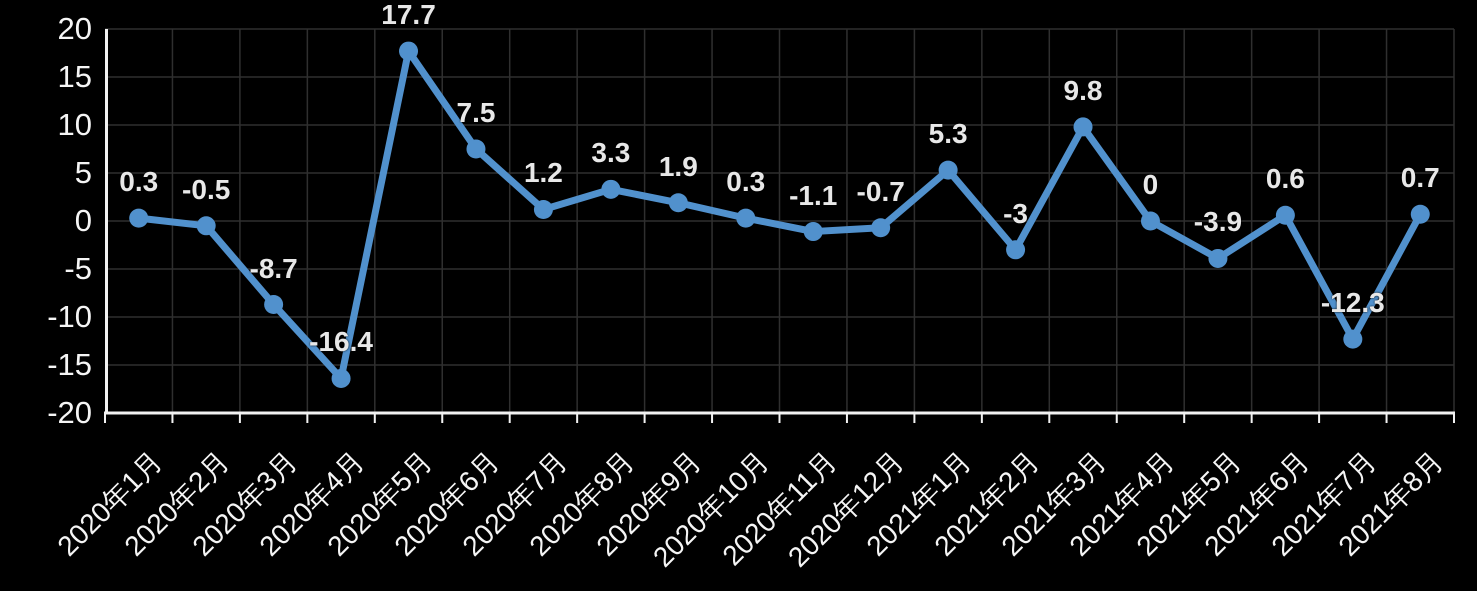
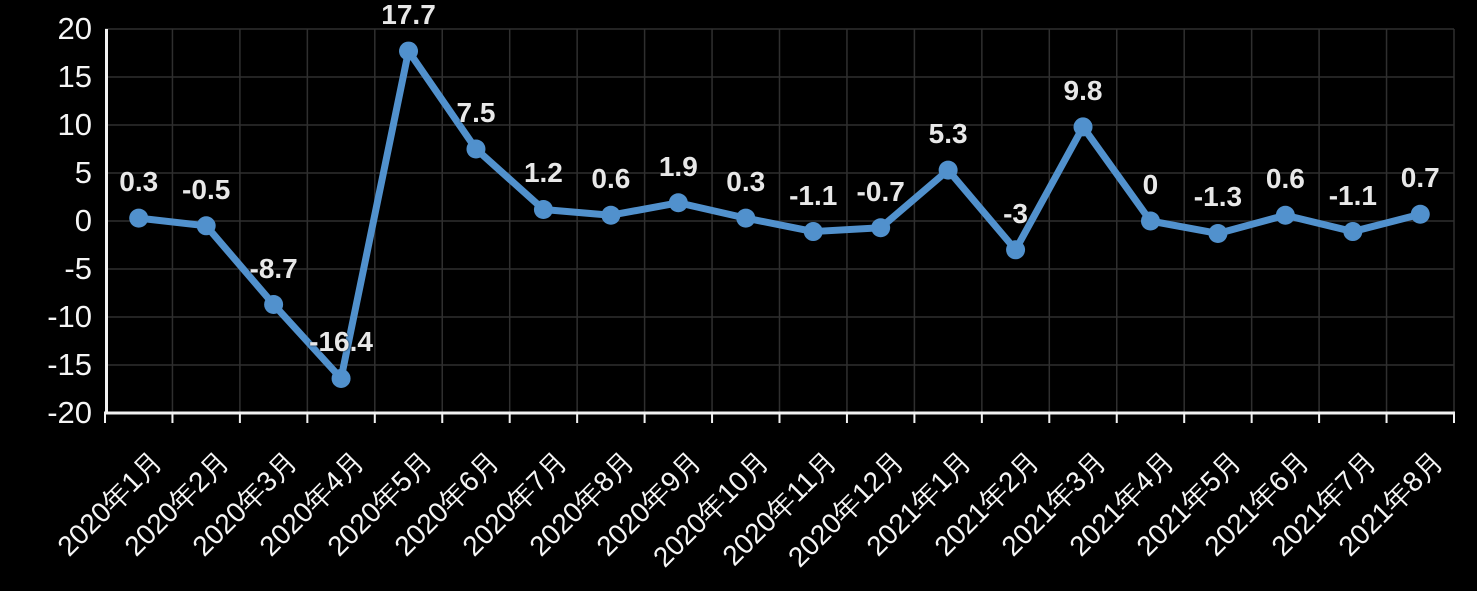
2020年8月: 3.3 -> 0.6
2021年5月: -3.9 -> -1.3
2021年7月: -12.3 -> -1.1
